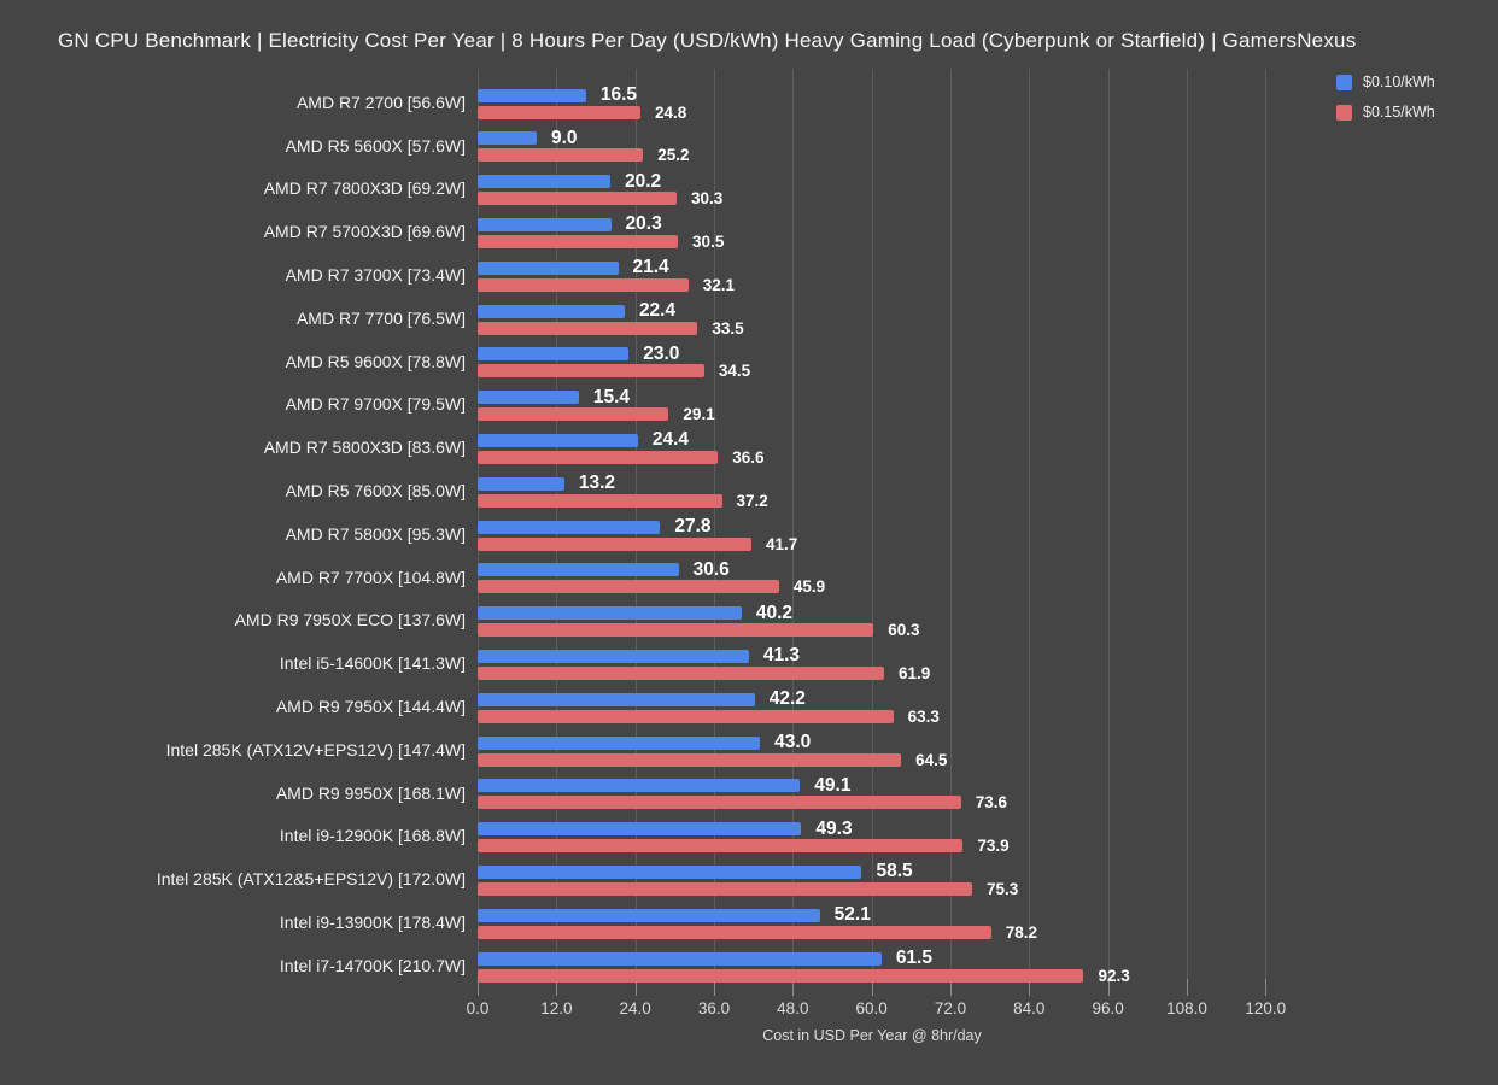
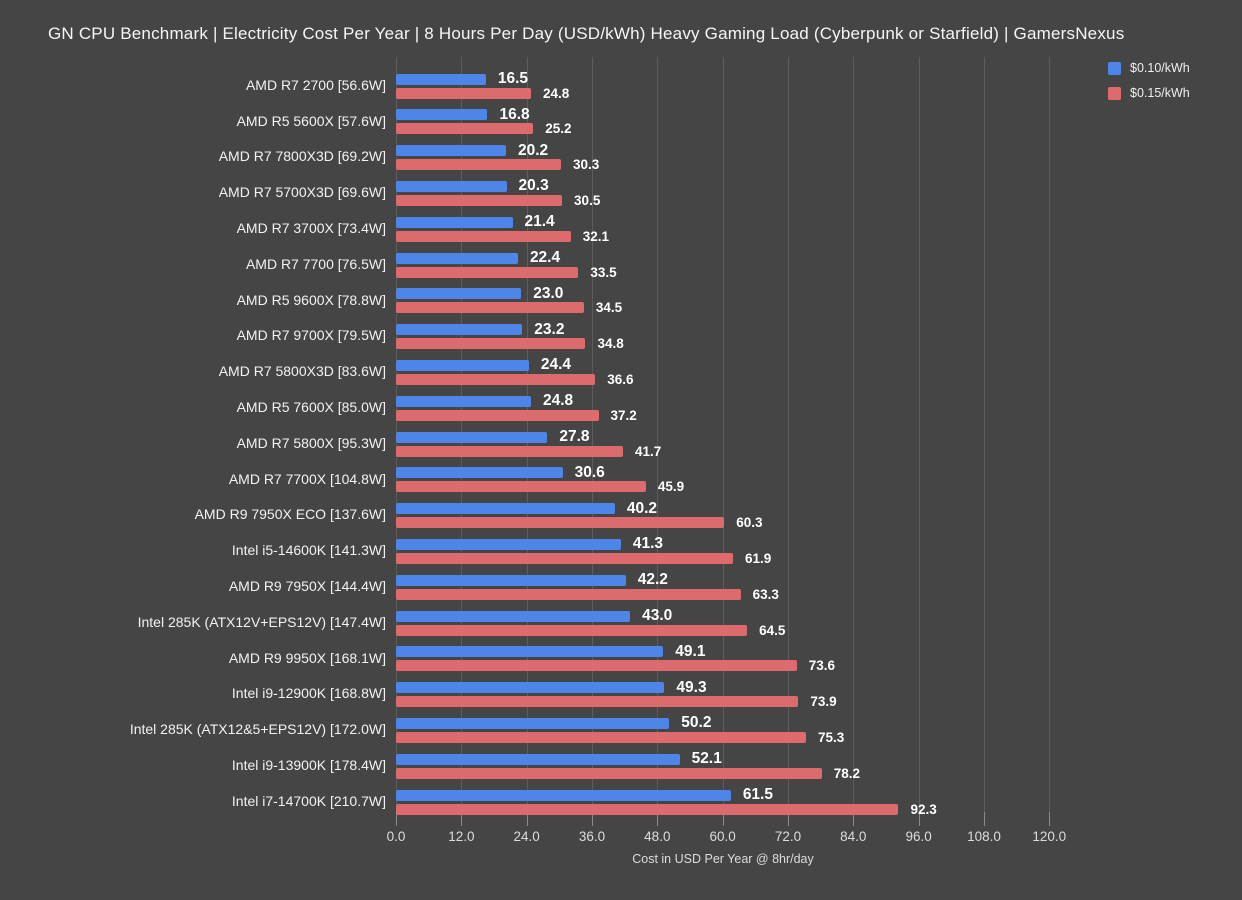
$0.10/kWh/AMD R5 5600X [57.6W]: 9.0 -> 16.8
$0.10/kWh/AMD R7 9700X [79.5W]: 15.4 -> 23.2
$0.15/kWh/AMD R7 9700X [79.5W]: 29.1 -> 34.8
$0.10/kWh/AMD R5 7600X [85.0W]: 13.2 -> 24.8
$0.10/kWh/Intel 285K (ATX12&5+EPS12V) [172.0W]: 58.5 -> 50.2
